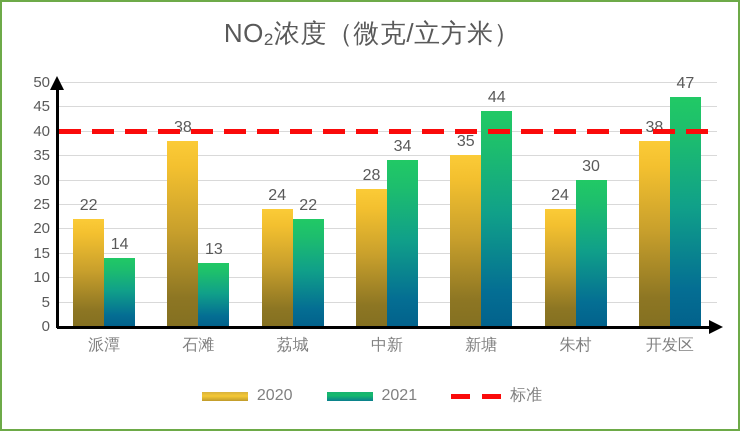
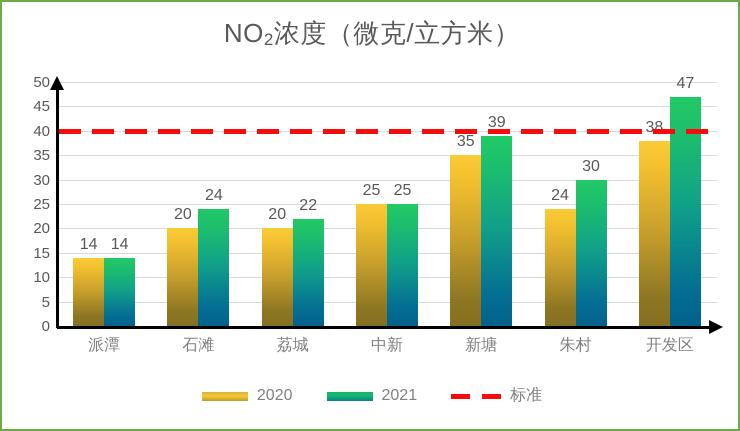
2020/派潭: 22 -> 14
2020/石滩: 38 -> 20
2021/石滩: 13 -> 24
2020/荔城: 24 -> 20
2020/中新: 28 -> 25
2021/中新: 34 -> 25
2021/新塘: 44 -> 39
